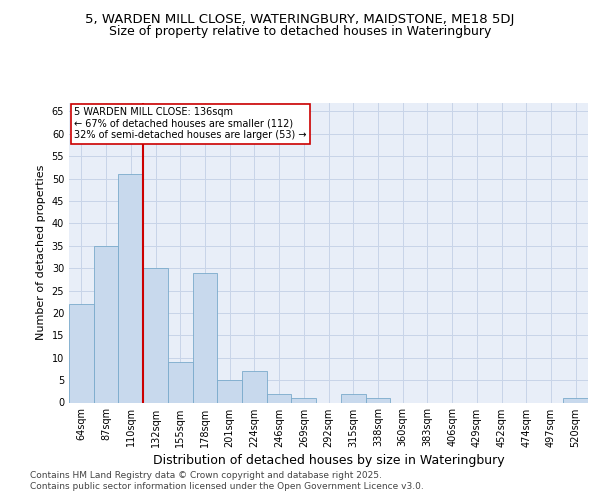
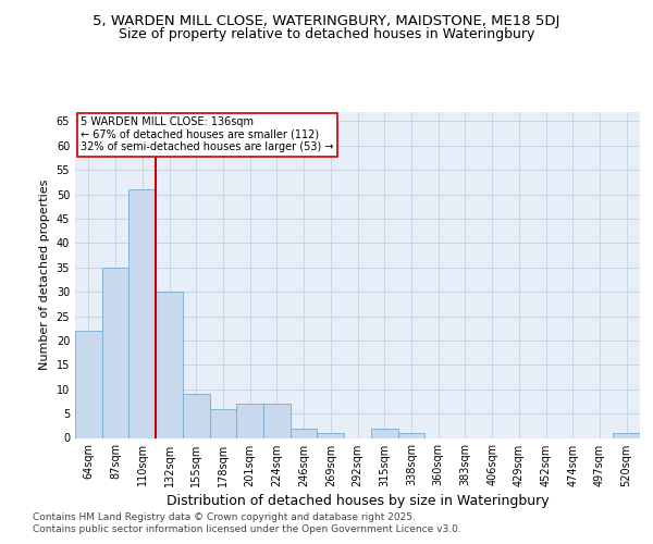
178sqm: 29 -> 6
201sqm: 5 -> 7
